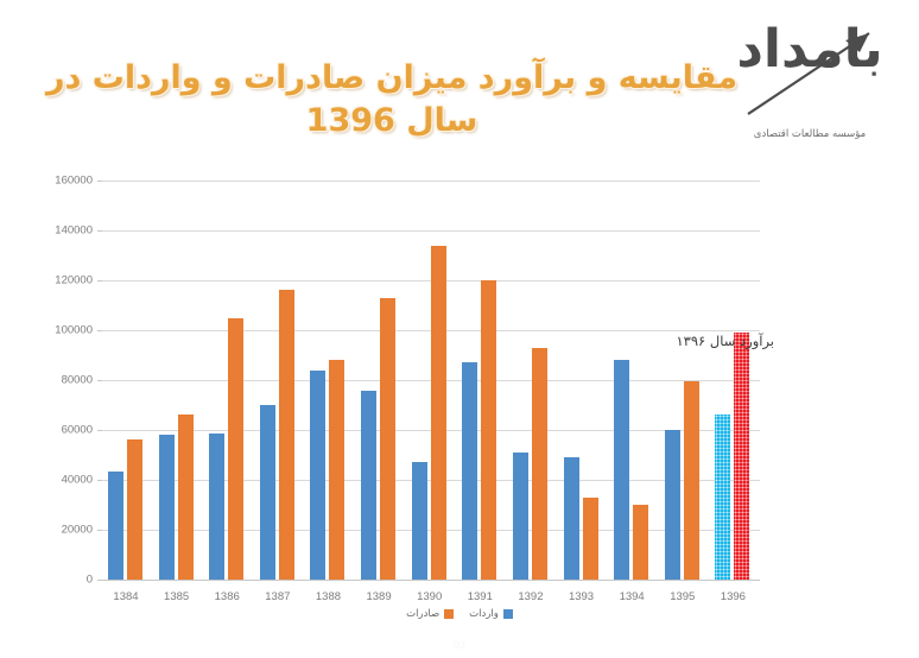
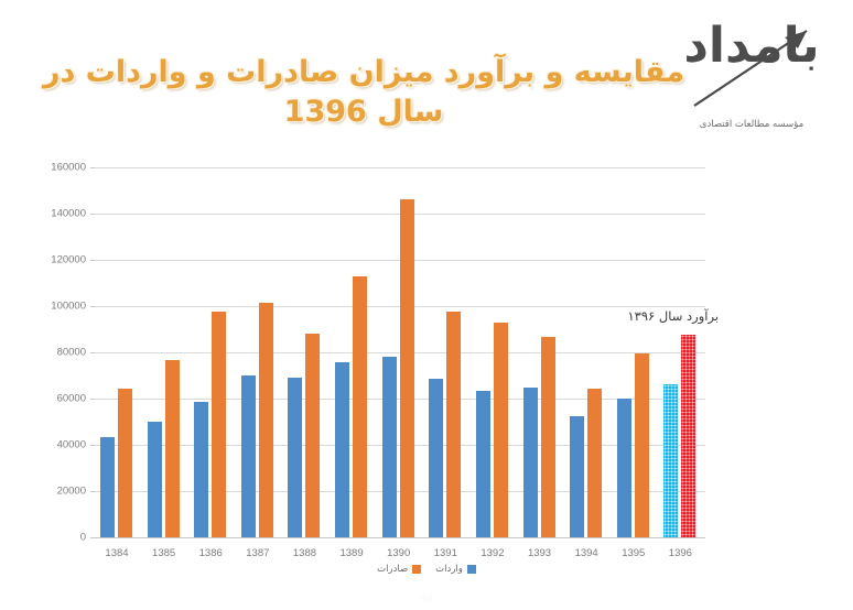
صادرات/1384: 56000 -> 64000
واردات/1385: 58000 -> 50000
صادرات/1385: 66000 -> 76000
صادرات/1386: 105000 -> 98000
صادرات/1387: 116000 -> 102000
واردات/1388: 84000 -> 69000
واردات/1390: 47000 -> 78000
صادرات/1390: 134000 -> 146000
واردات/1391: 87000 -> 68000
صادرات/1391: 120000 -> 98000
واردات/1392: 51000 -> 64000
واردات/1393: 49000 -> 65000
صادرات/1393: 33000 -> 86000
واردات/1394: 88000 -> 52000
صادرات/1394: 30000 -> 64000
صادرات/1396: 99000 -> 88000
